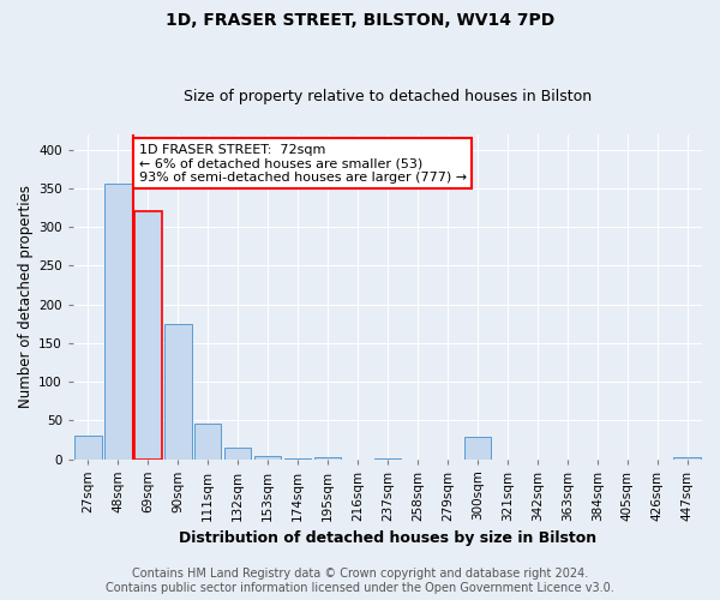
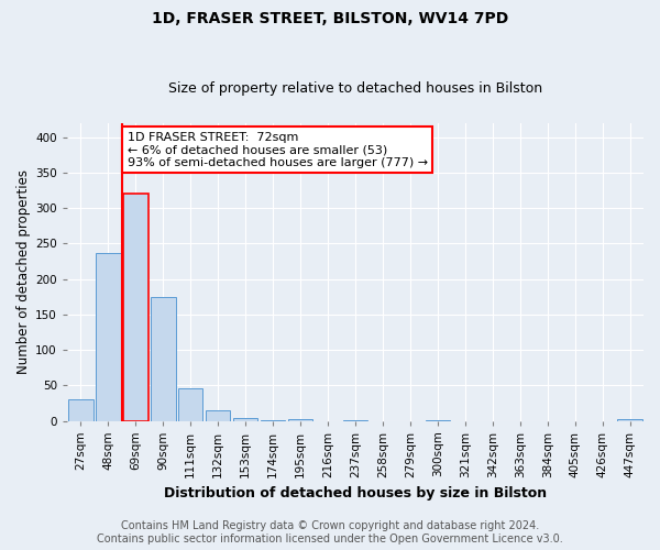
48sqm: 356 -> 237
300sqm: 28 -> 1
